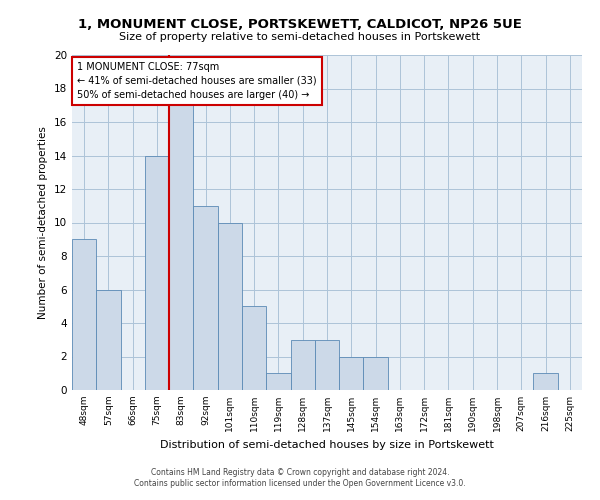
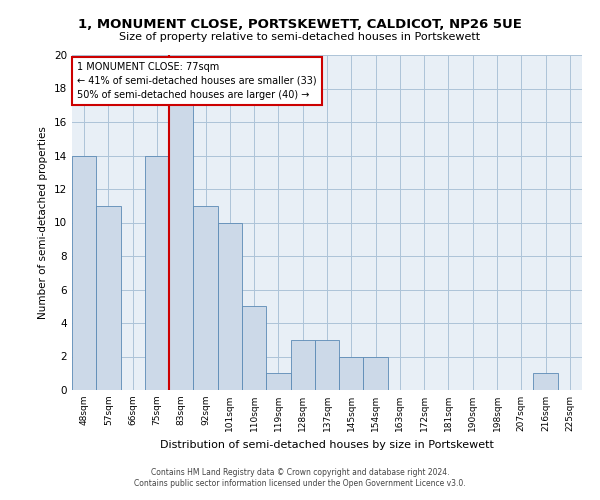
48sqm: 9 -> 14
57sqm: 6 -> 11
